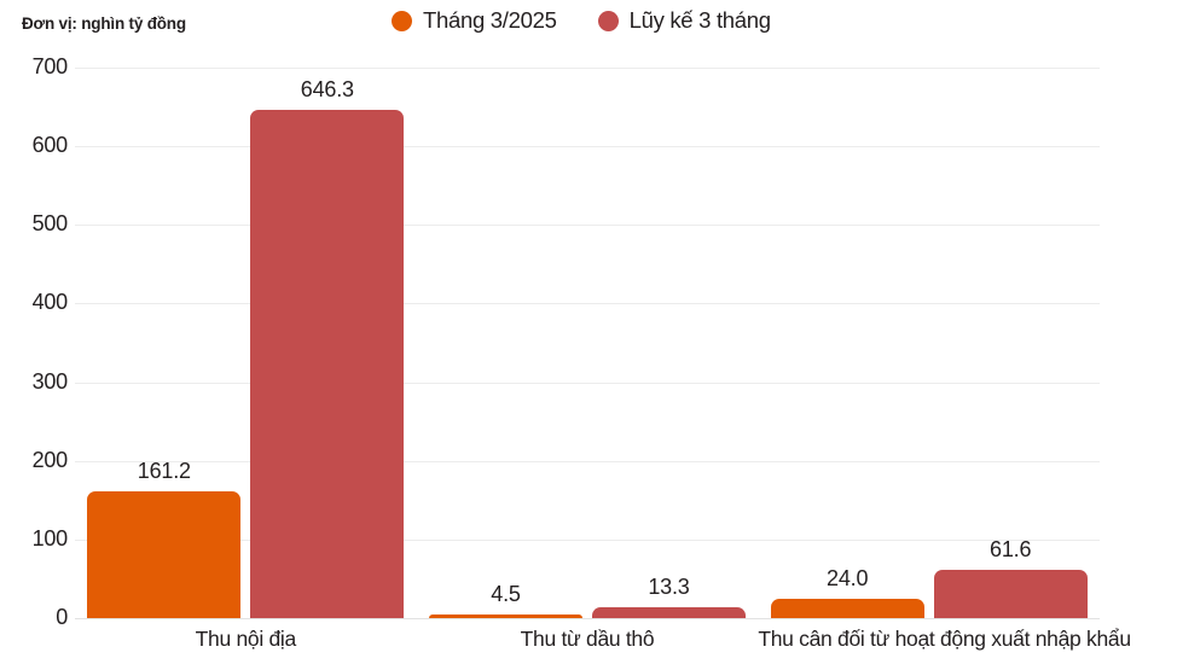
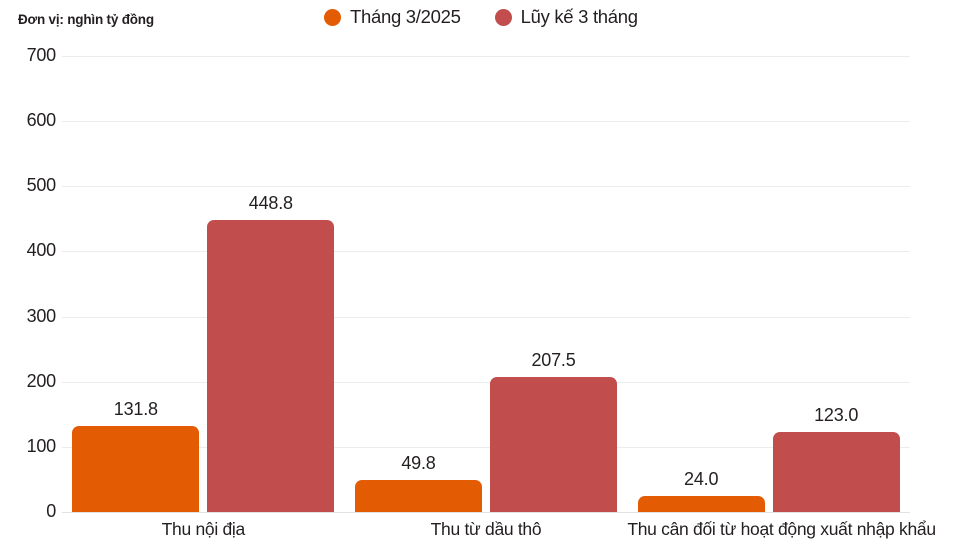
Tháng 3/2025/Thu nội địa: 161.2 -> 131.8
Lũy kế 3 tháng/Thu nội địa: 646.3 -> 448.8
Tháng 3/2025/Thu từ dầu thô: 4.5 -> 49.8
Lũy kế 3 tháng/Thu từ dầu thô: 13.3 -> 207.5
Lũy kế 3 tháng/Thu cân đối từ hoạt động xuất nhập khẩu: 61.6 -> 123.0
